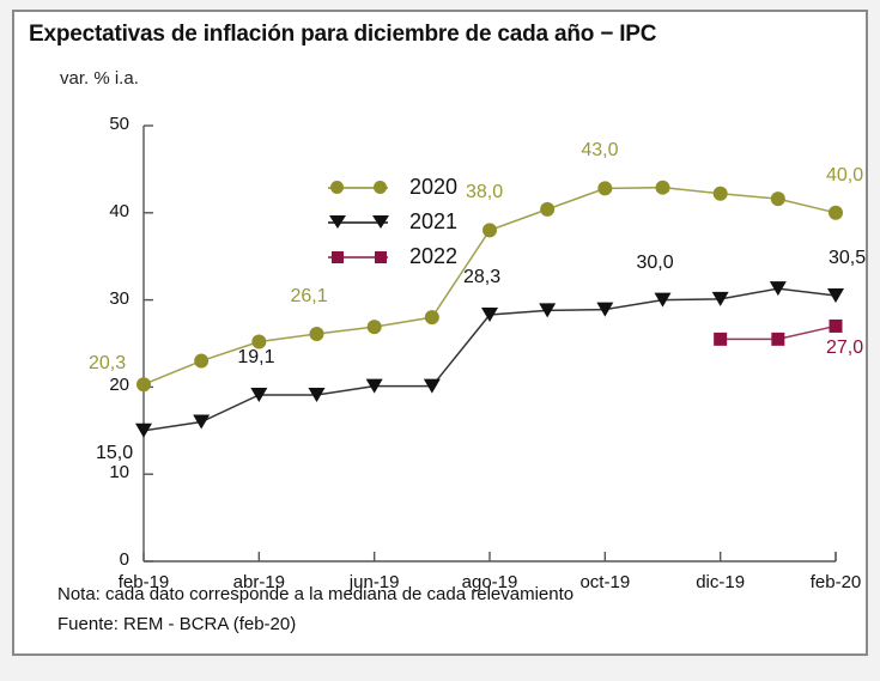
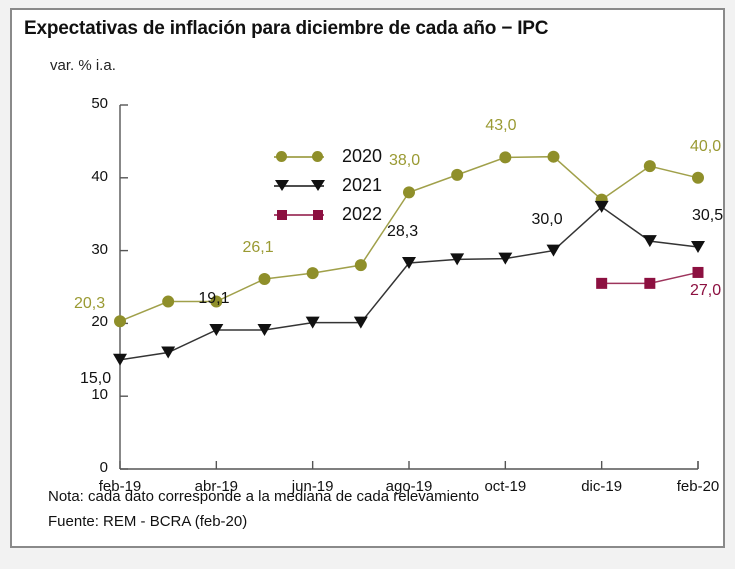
2020/abr-19: 25 -> 23
2020/dic-19: 42 -> 37
2021/dic-19: 30 -> 36
